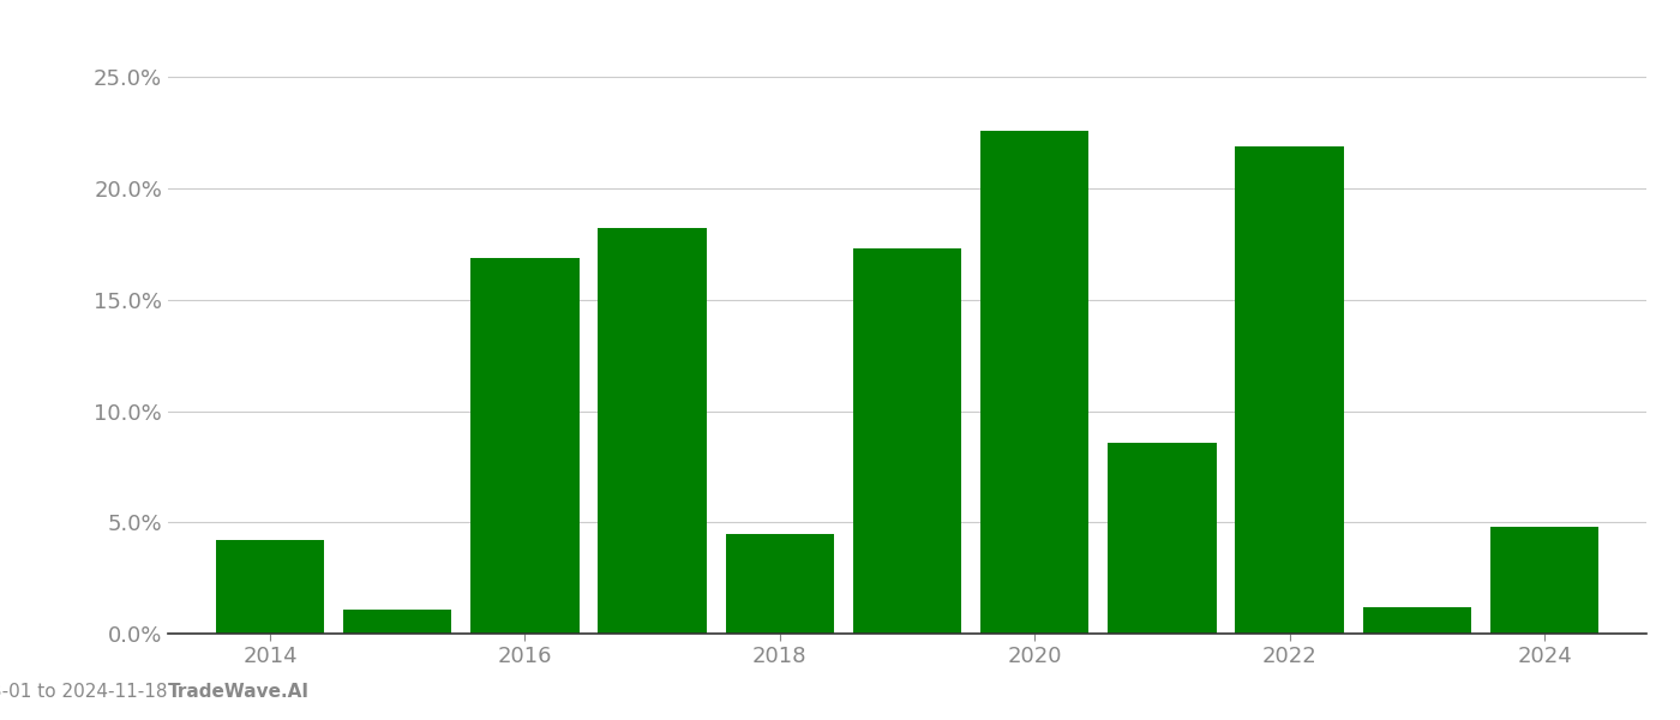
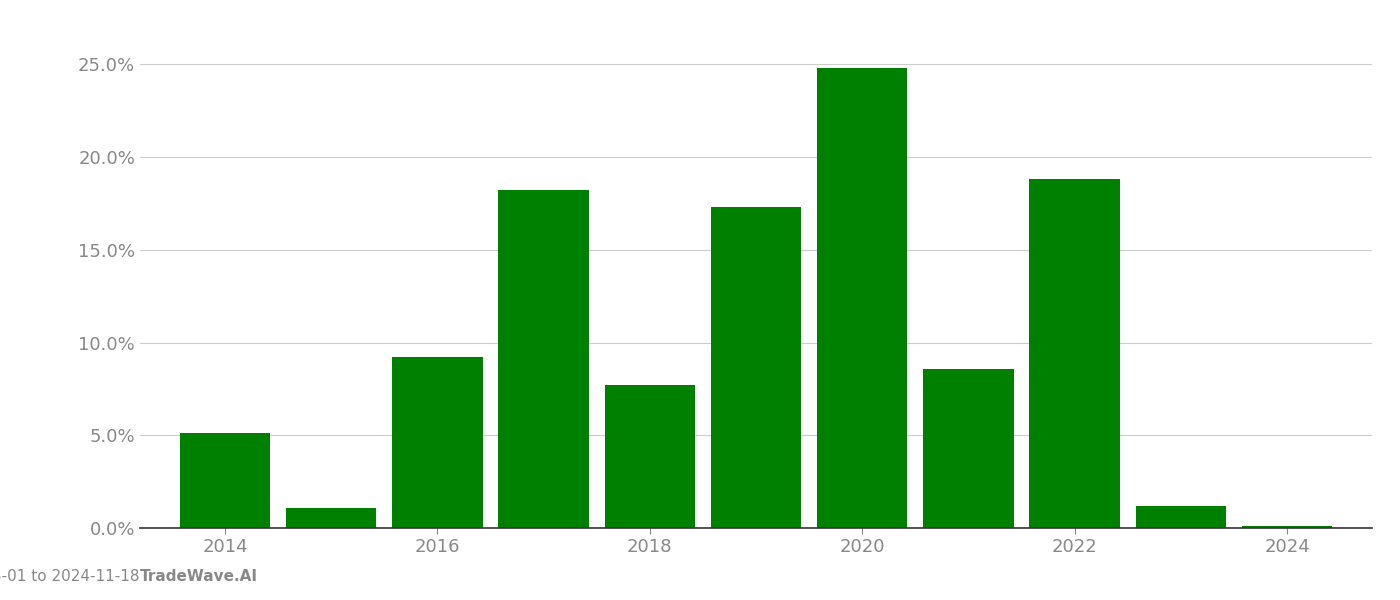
2014: 4.2% -> 5.1%
2016: 16.9% -> 9.2%
2018: 4.5% -> 7.7%
2020: 22.6% -> 24.8%
2022: 21.9% -> 18.8%
2024: 4.8% -> 0.1%
